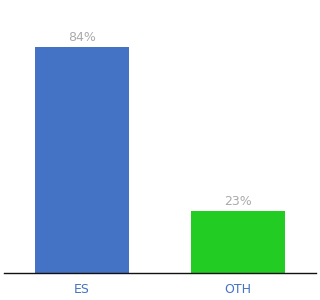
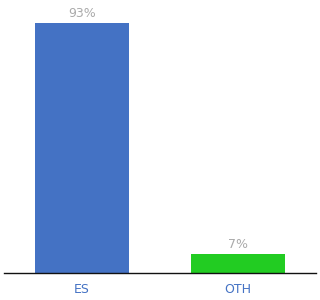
ES: 84% -> 93%
OTH: 23% -> 7%
